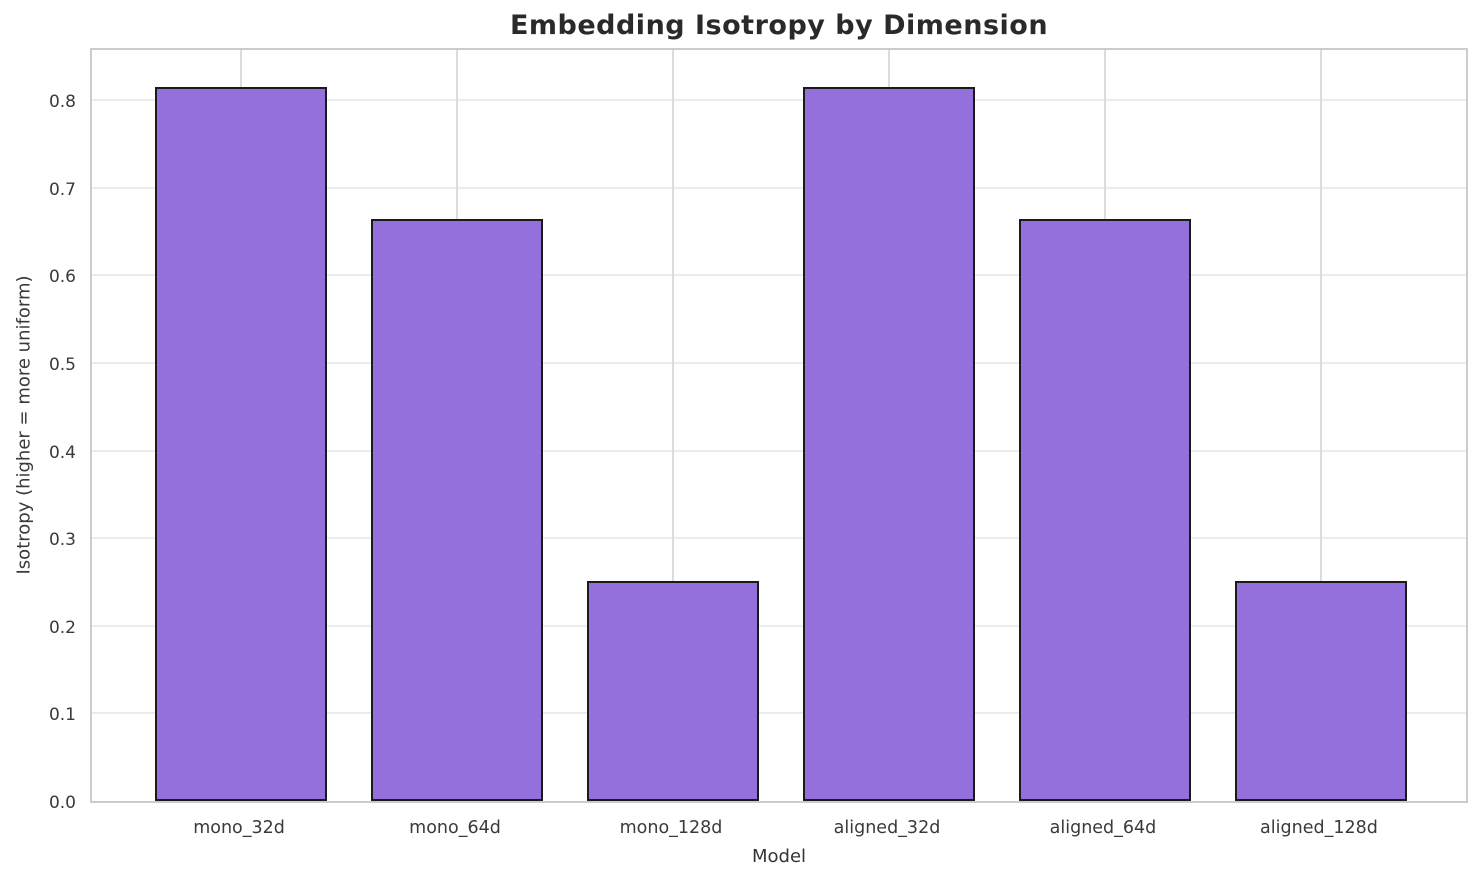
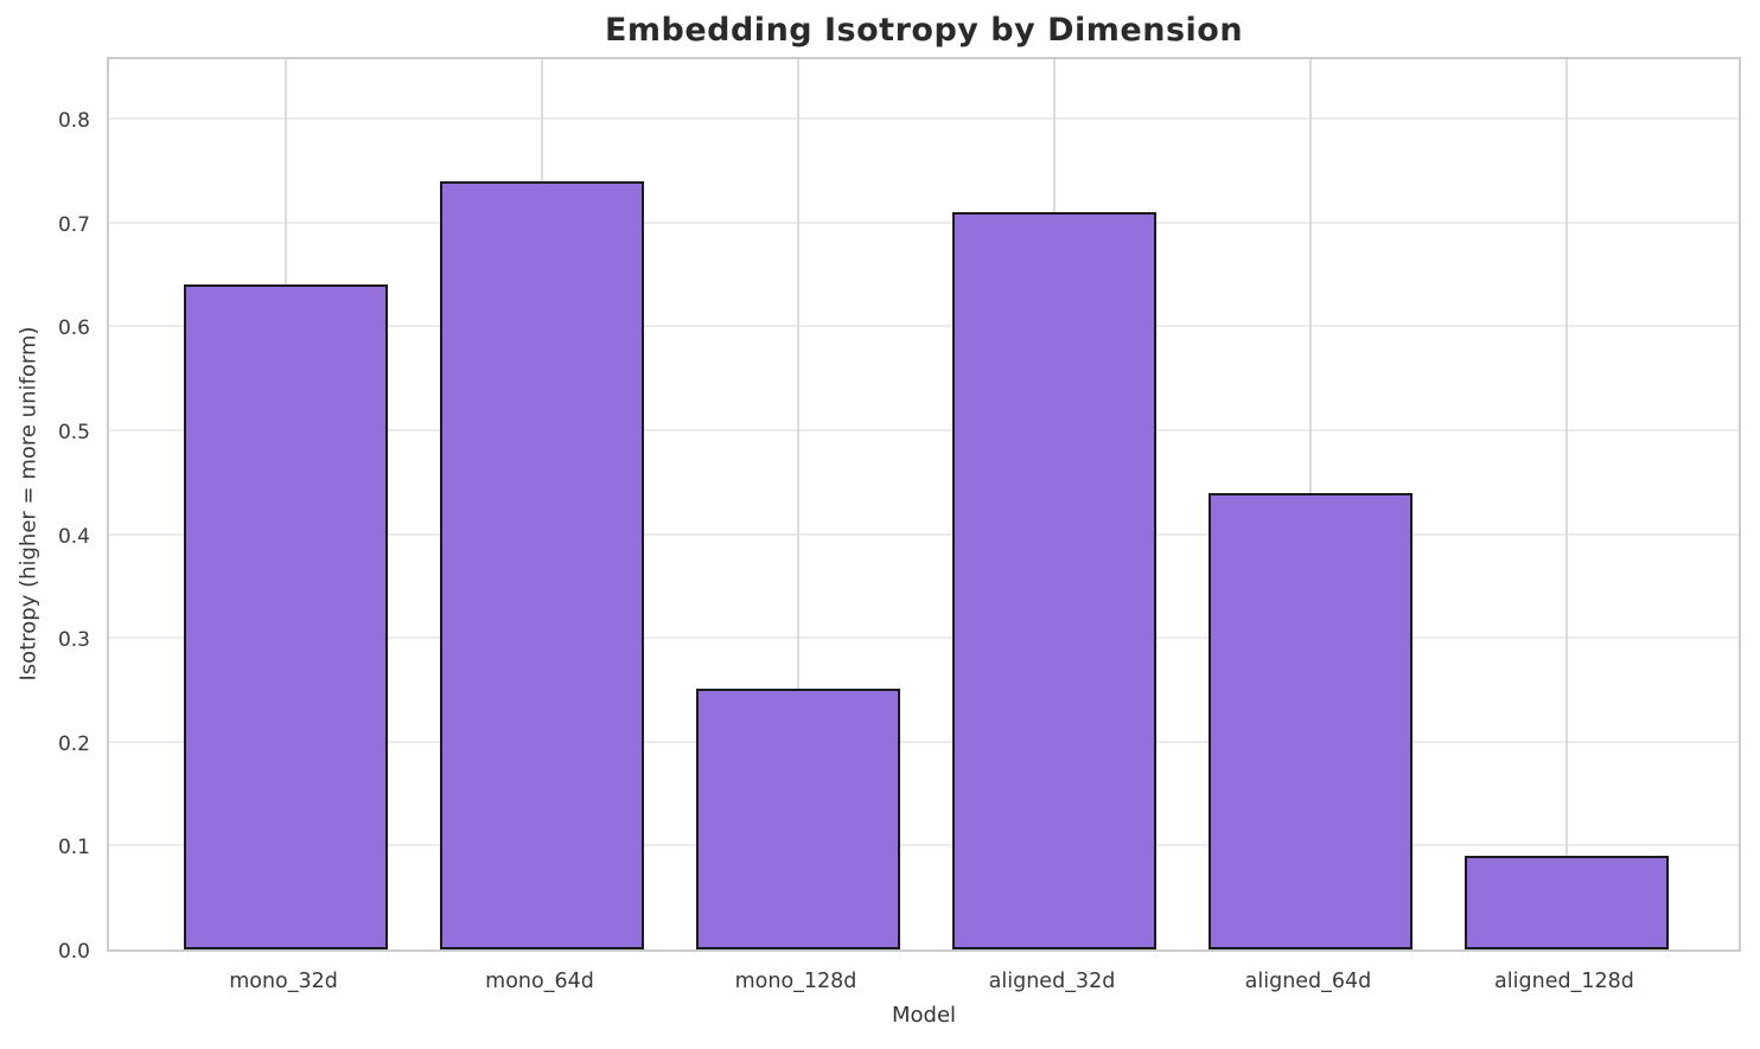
mono_32d: 0.81 -> 0.64
mono_64d: 0.66 -> 0.74
aligned_32d: 0.81 -> 0.71
aligned_64d: 0.66 -> 0.44
aligned_128d: 0.25 -> 0.09
